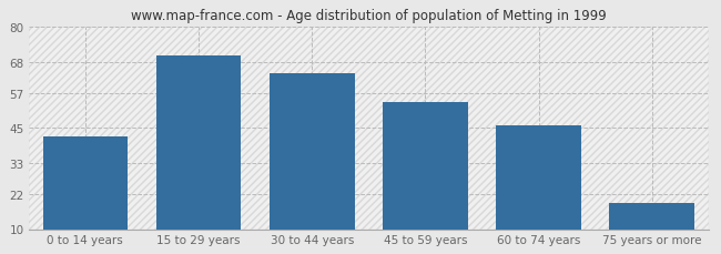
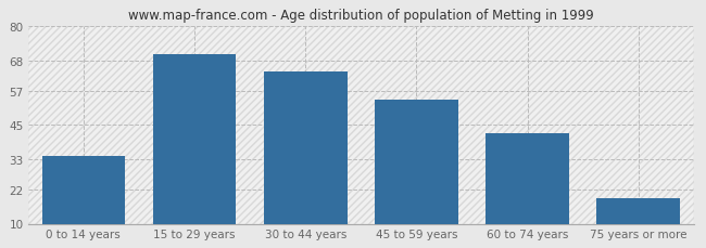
0 to 14 years: 42 -> 34
60 to 74 years: 46 -> 42
